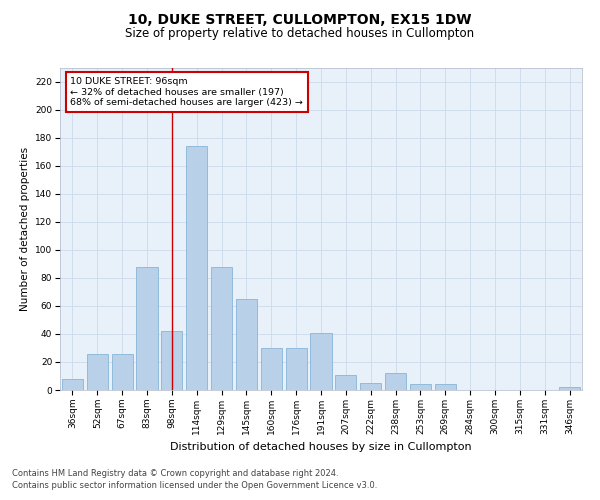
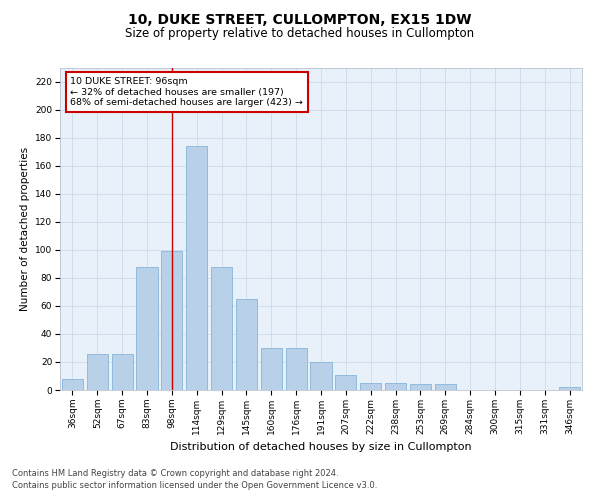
98sqm: 42 -> 99
191sqm: 41 -> 20
238sqm: 12 -> 5
